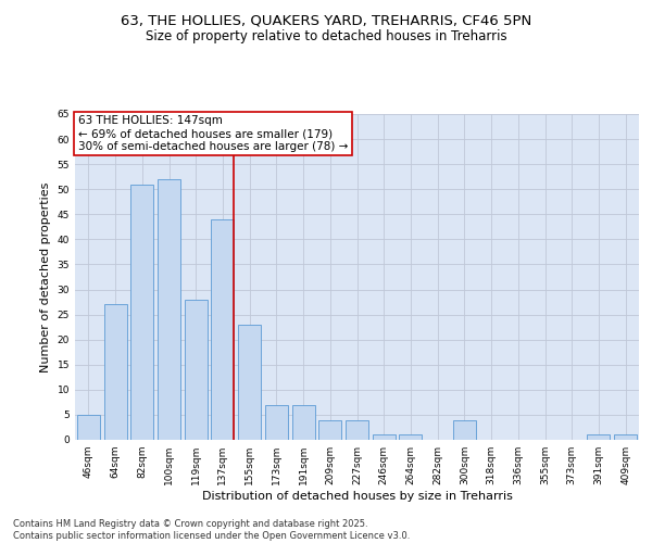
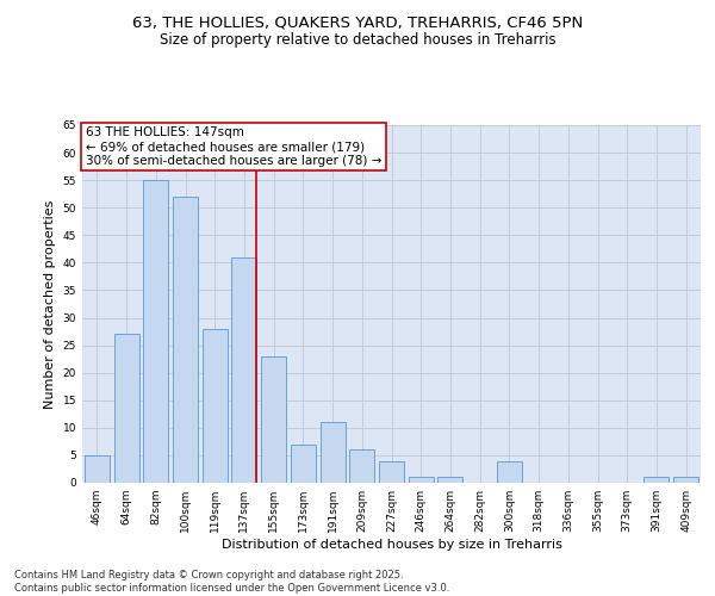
82sqm: 51 -> 55
137sqm: 44 -> 41
191sqm: 7 -> 11
209sqm: 4 -> 6
